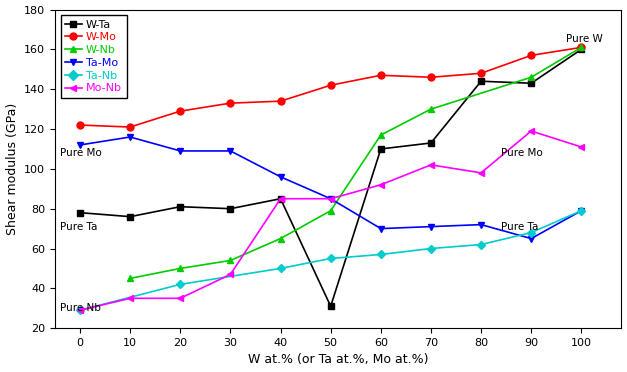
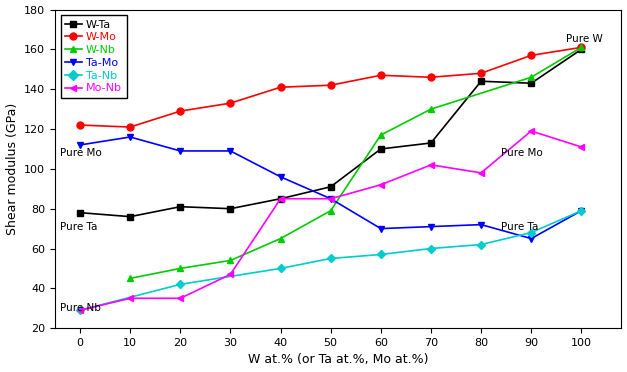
W-Mo/40: 134 -> 141
W-Ta/50: 31 -> 91
